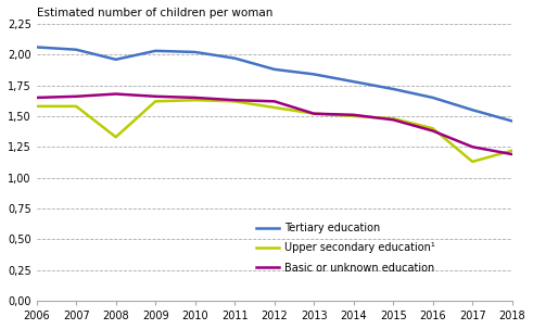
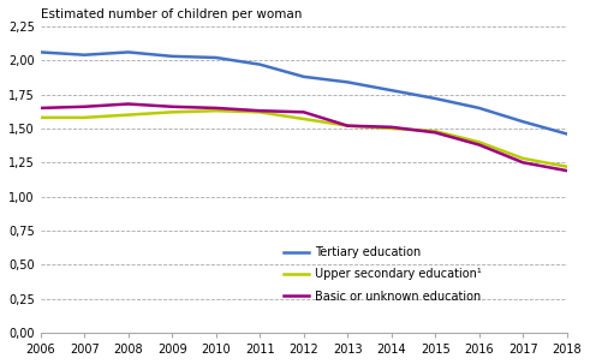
Tertiary education/2008: 1,96 -> 2,06
Upper secondary education¹/2008: 1,33 -> 1,60
Upper secondary education¹/2017: 1,13 -> 1,28
